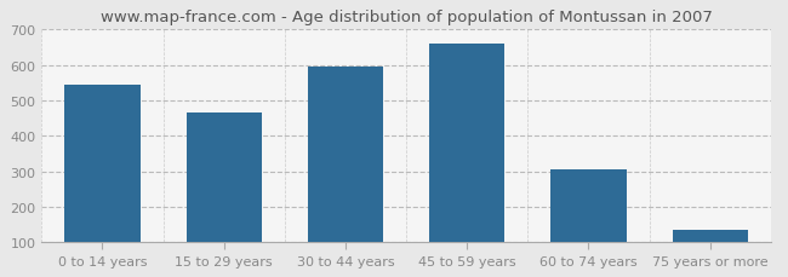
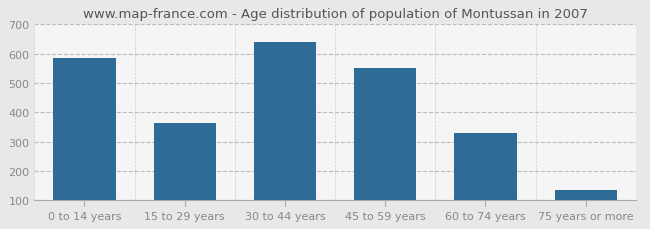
0 to 14 years: 545 -> 585
15 to 29 years: 465 -> 365
30 to 44 years: 595 -> 640
45 to 59 years: 660 -> 550
60 to 74 years: 305 -> 330
